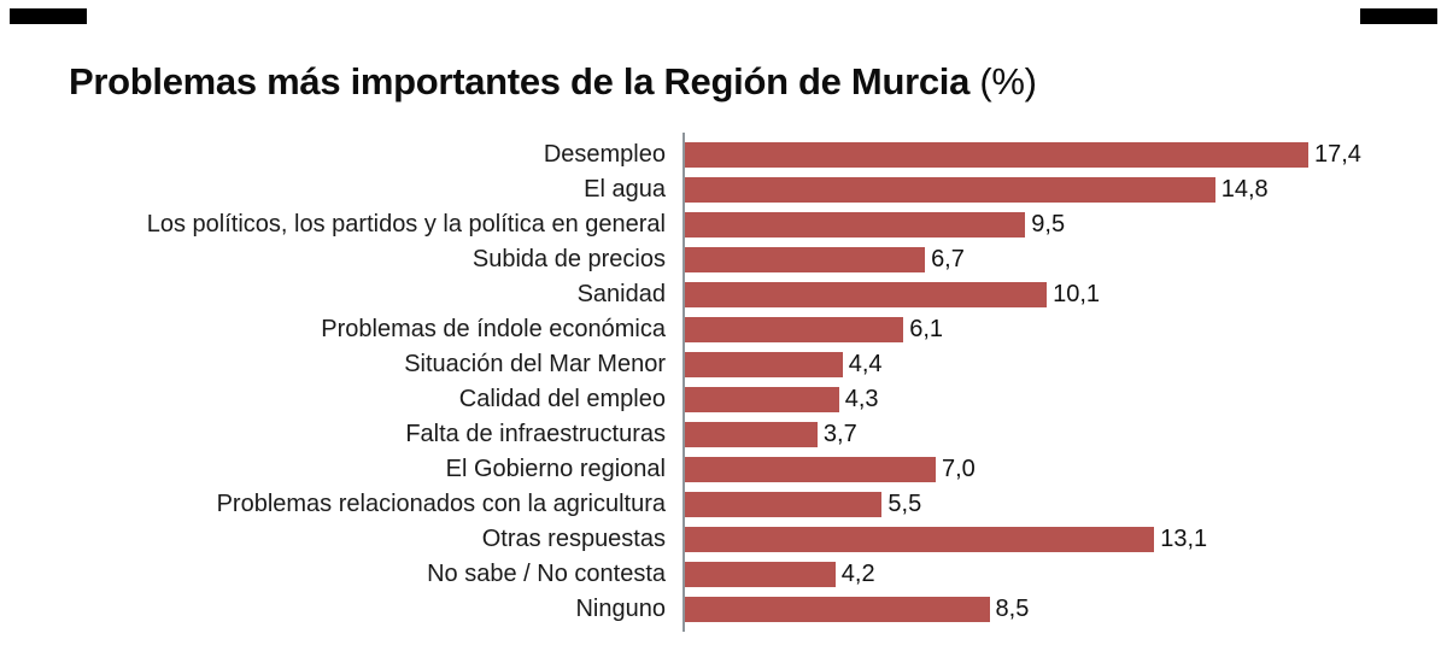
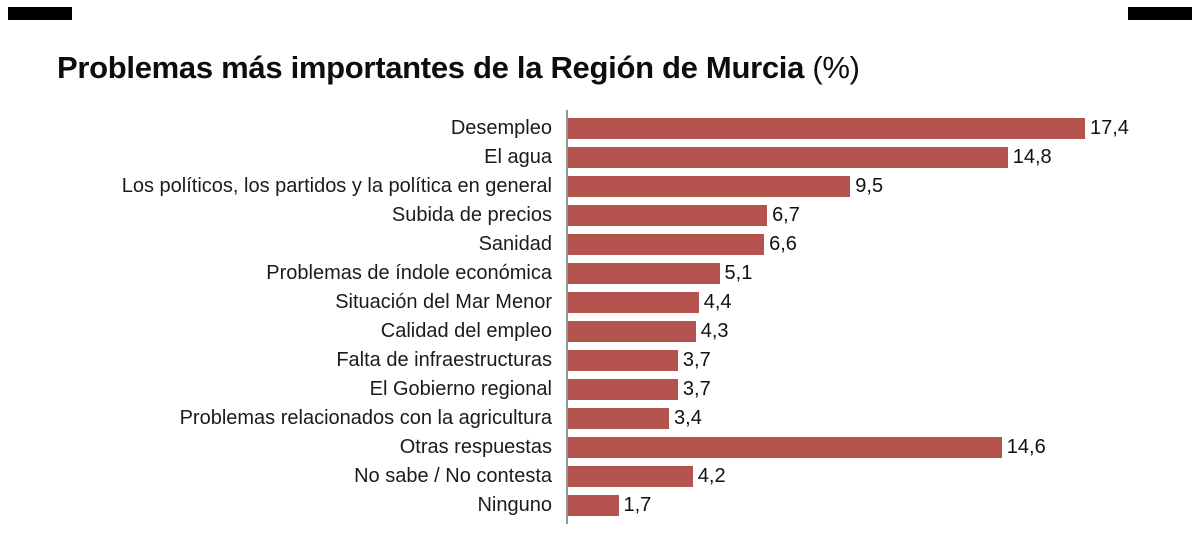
Sanidad: 10,1 -> 6,6
Problemas de índole económica: 6,1 -> 5,1
El Gobierno regional: 7,0 -> 3,7
Problemas relacionados con la agricultura: 5,5 -> 3,4
Otras respuestas: 13,1 -> 14,6
Ninguno: 8,5 -> 1,7
